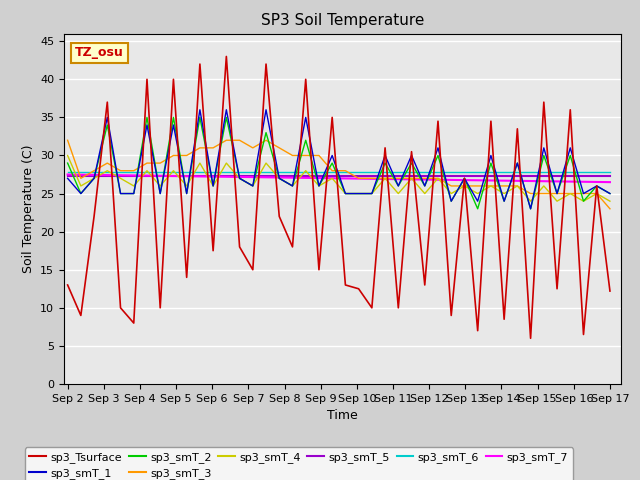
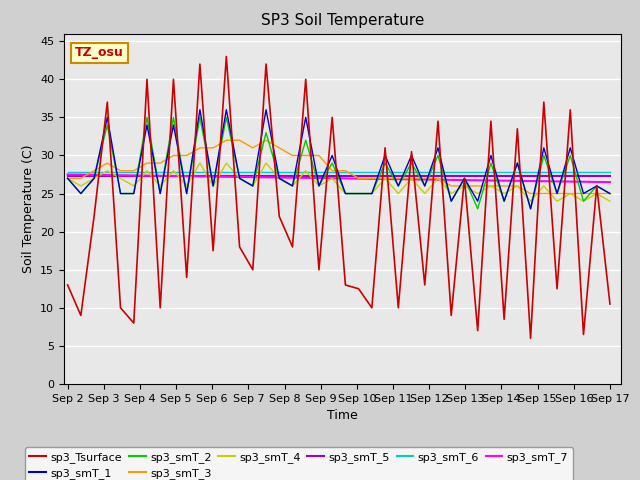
sp3_smT_2/Sep 2: 29 -> 27
sp3_smT_3/Sep 2: 32 -> 27
sp3_smT_4/Sep 2: 30 -> 27
sp3_Tsurface/Sep 17: 12.2 -> 10.5
sp3_smT_3/Sep 17: 23 -> 25
